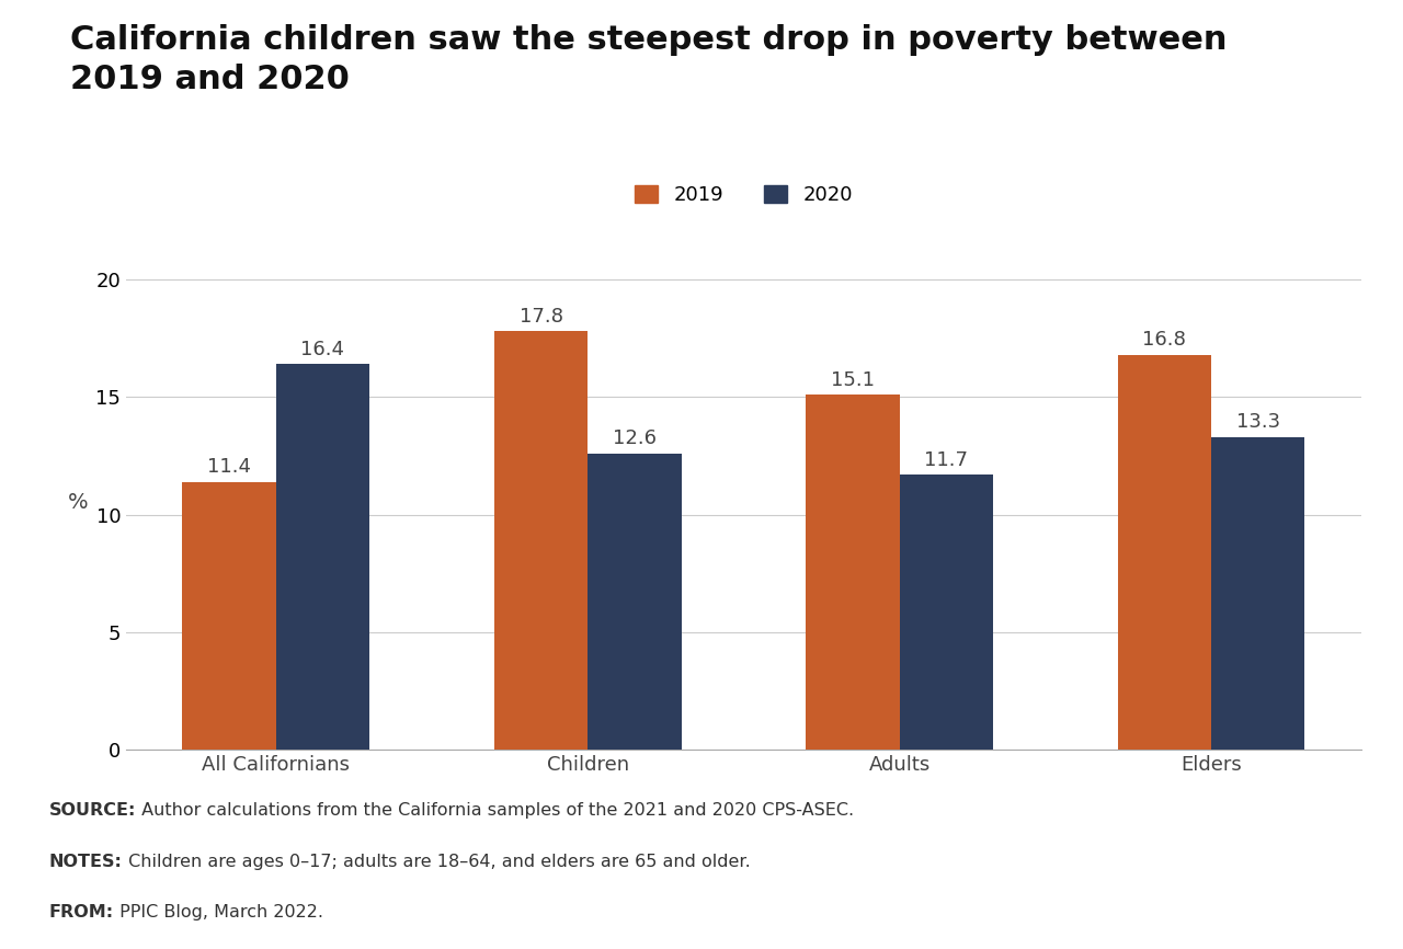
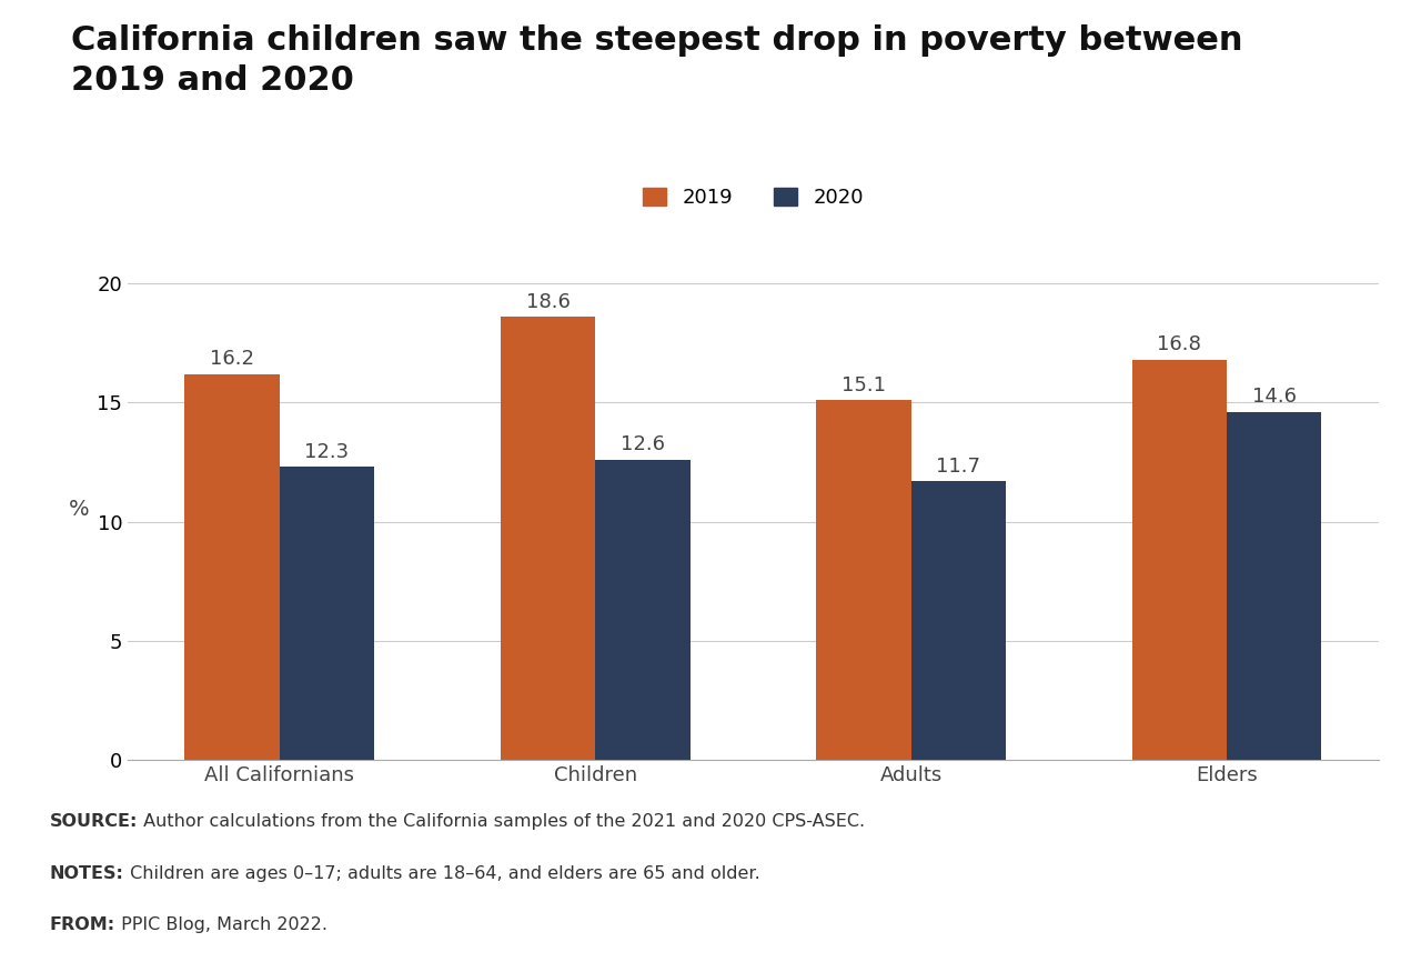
2019/All Californians: 11.4 -> 16.2
2020/All Californians: 16.4 -> 12.3
2019/Children: 17.8 -> 18.6
2020/Elders: 13.3 -> 14.6
